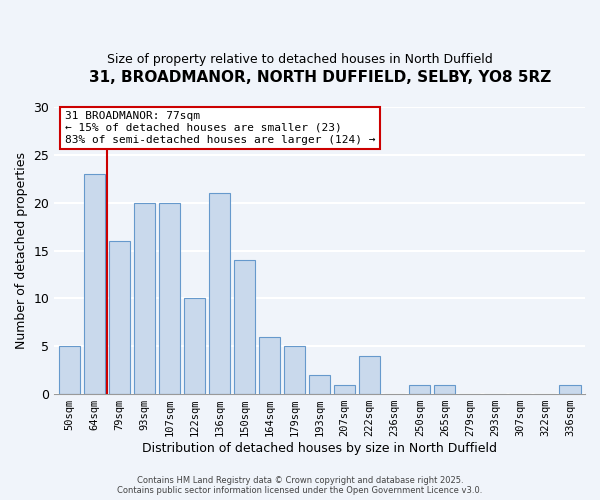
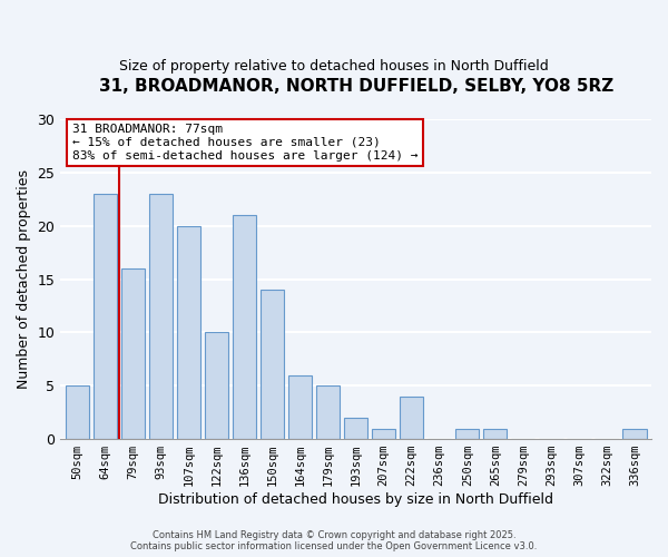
93sqm: 20 -> 23
